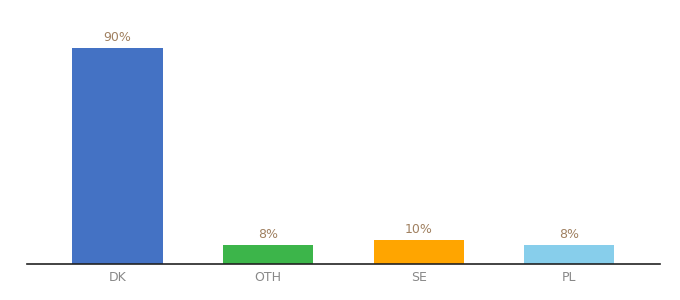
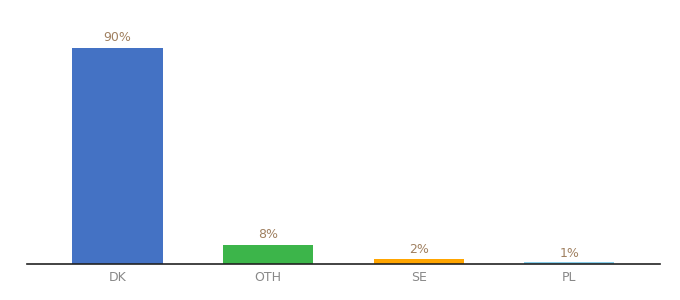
SE: 10% -> 2%
PL: 8% -> 1%
